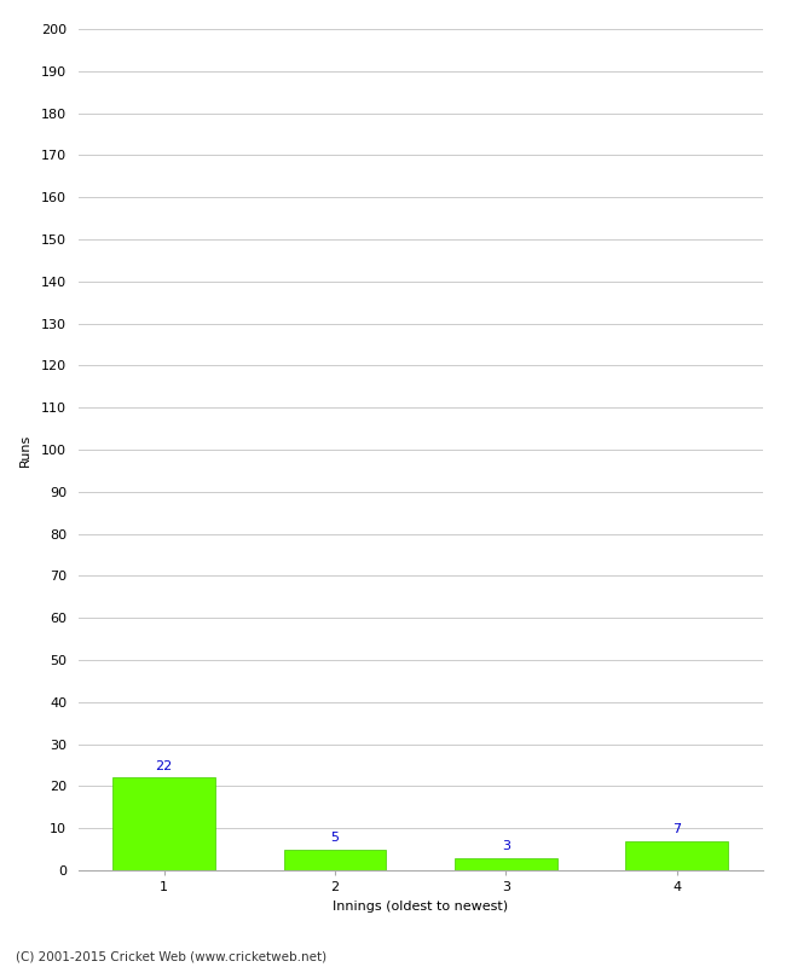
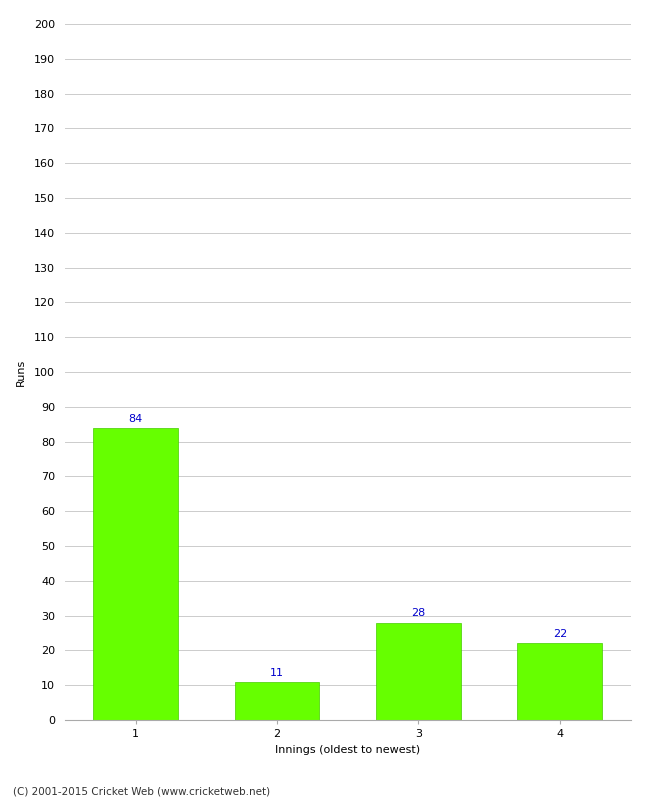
1: 22 -> 84
2: 5 -> 11
3: 3 -> 28
4: 7 -> 22
